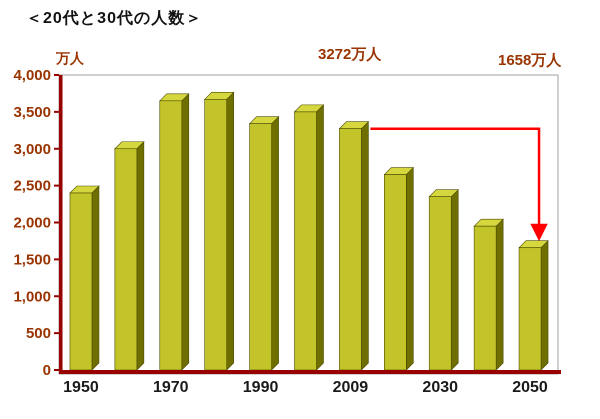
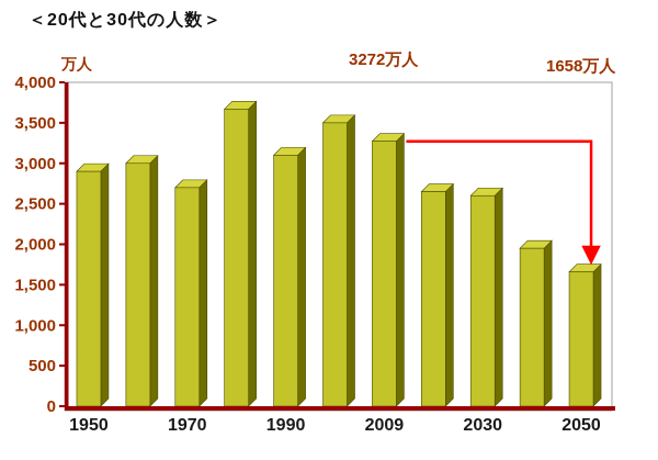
1950: 2400 -> 2900
1970: 3600 -> 2700
1990: 3300 -> 3100
2030: 2400 -> 2600
